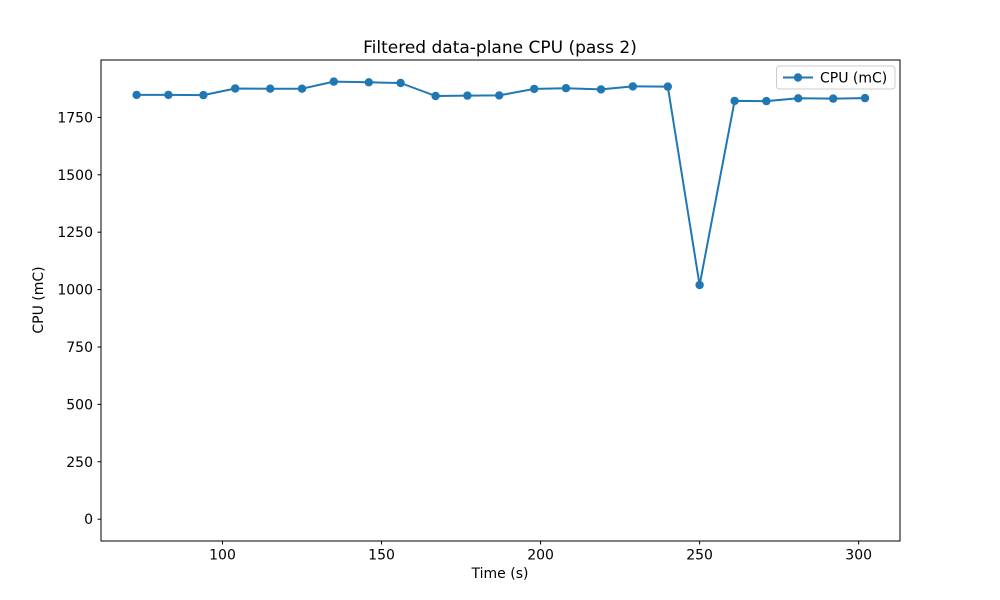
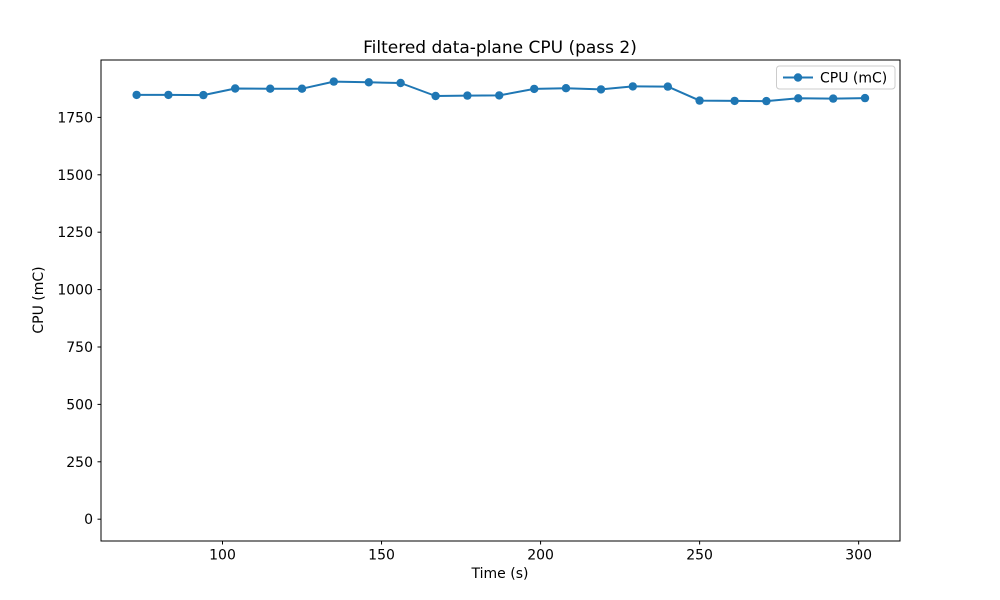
250: 1020 -> 1820
